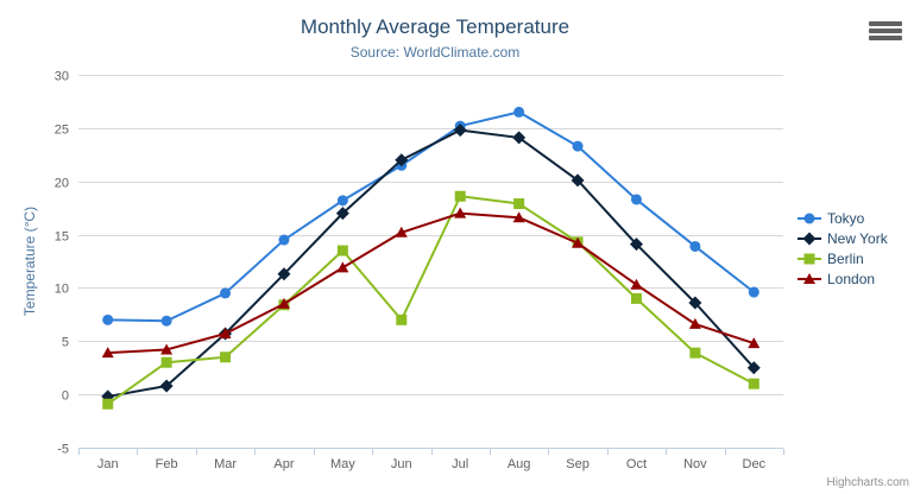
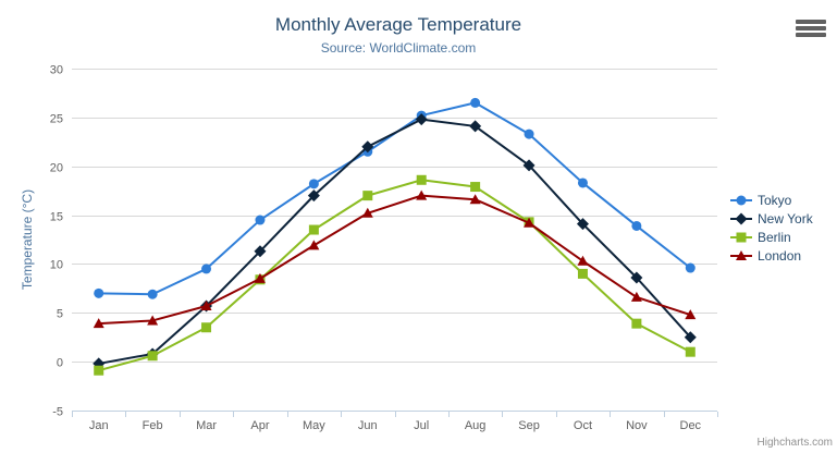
Berlin/Feb: 3 -> 1
Berlin/Jun: 7 -> 17
